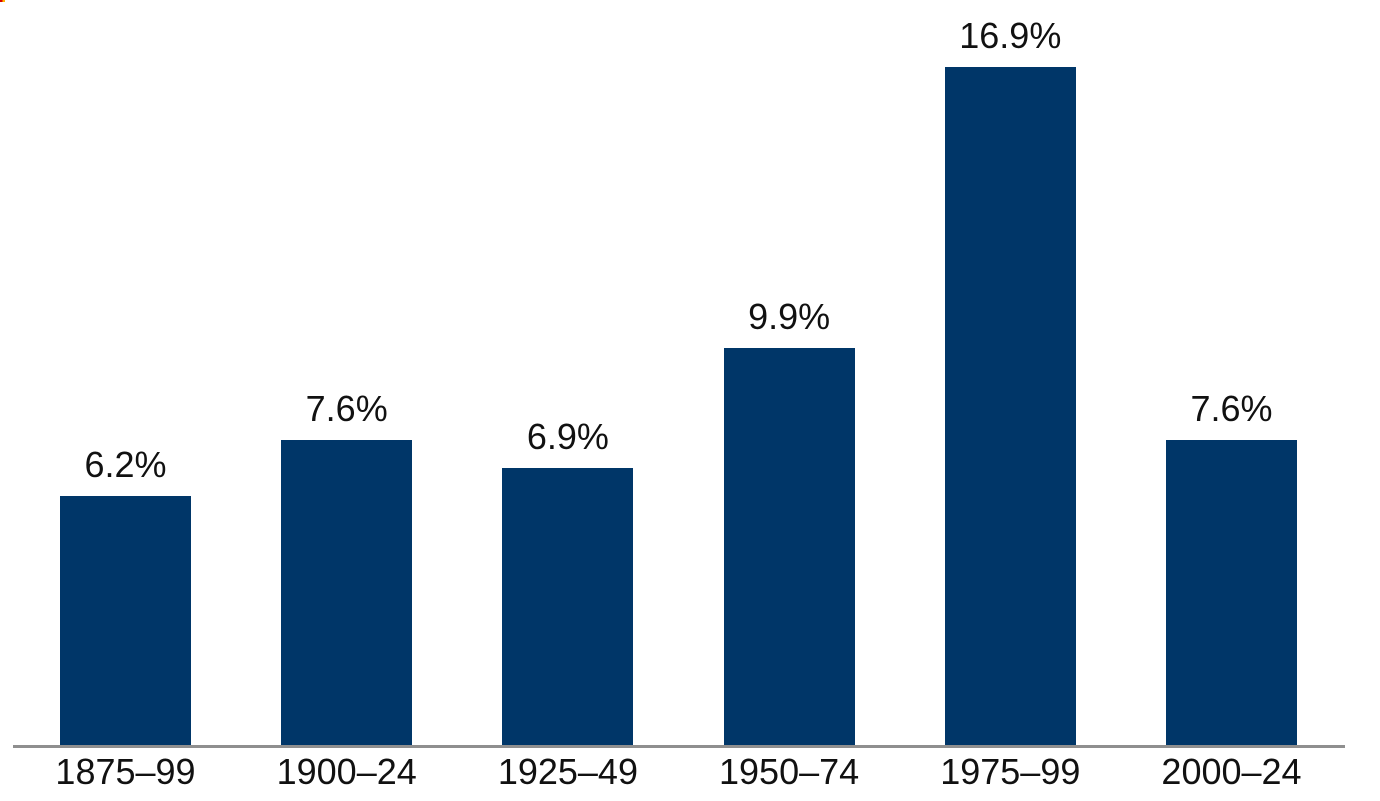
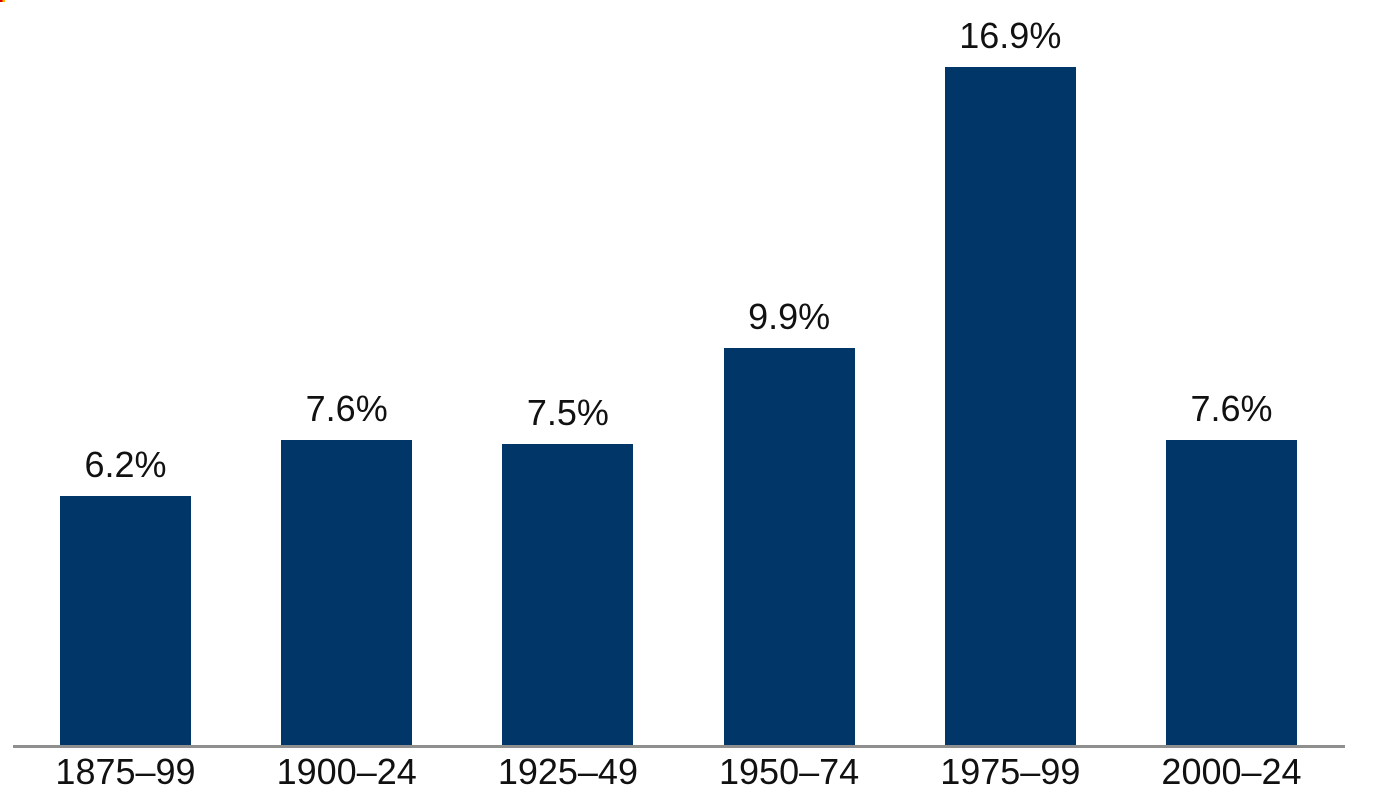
1925–49: 6.9% -> 7.5%
